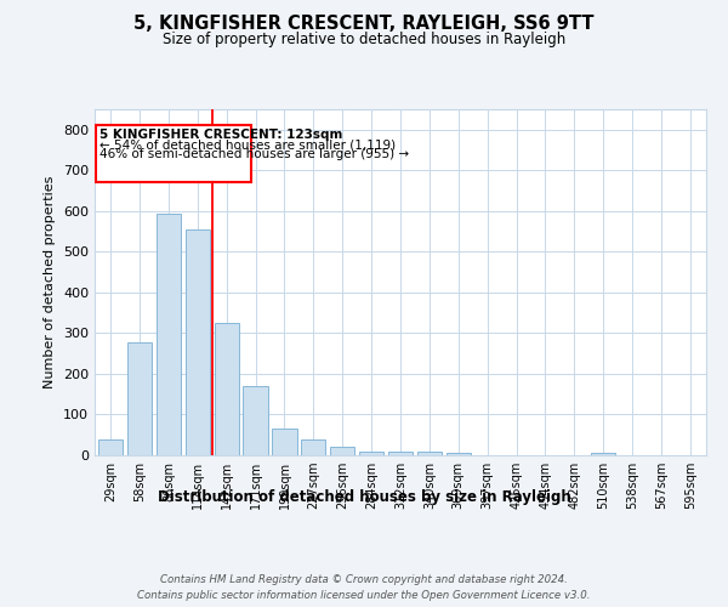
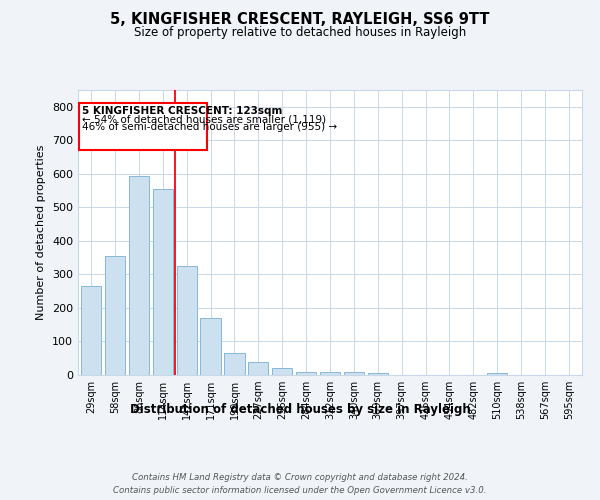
29sqm: 38 -> 265
58sqm: 278 -> 355
